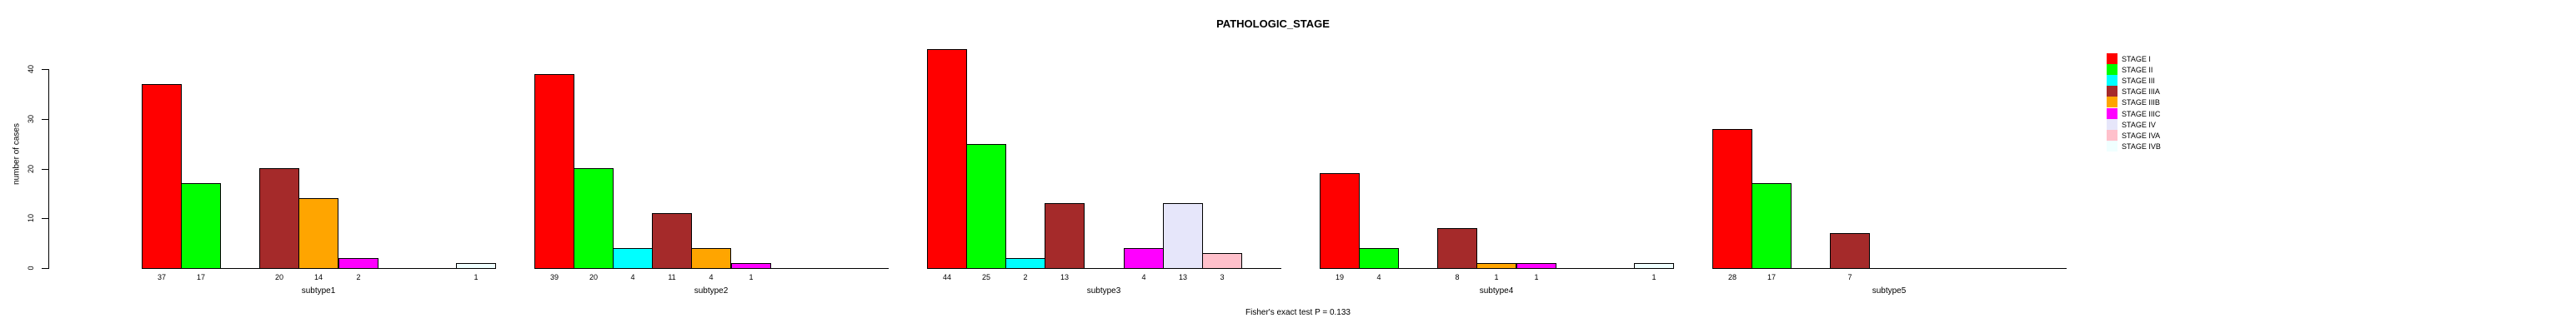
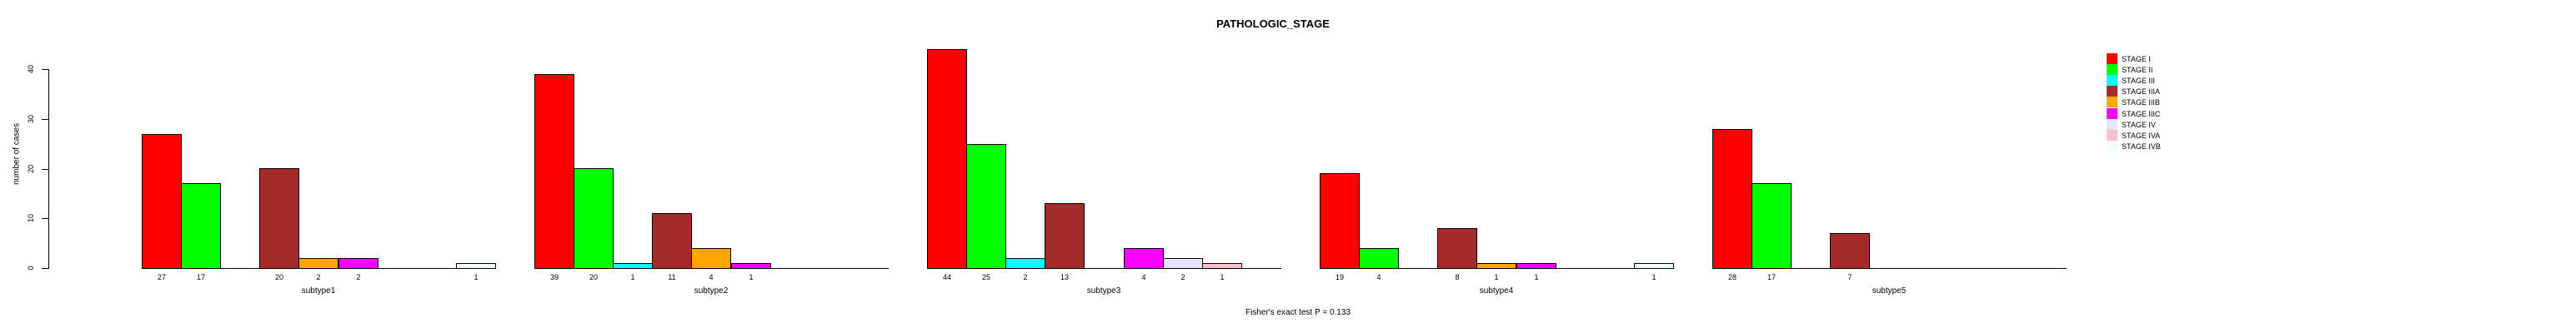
STAGE I/subtype1: 37 -> 27
STAGE IIIB/subtype1: 14 -> 2
STAGE III/subtype2: 4 -> 1
STAGE IV/subtype3: 13 -> 2
STAGE IVA/subtype3: 3 -> 1
